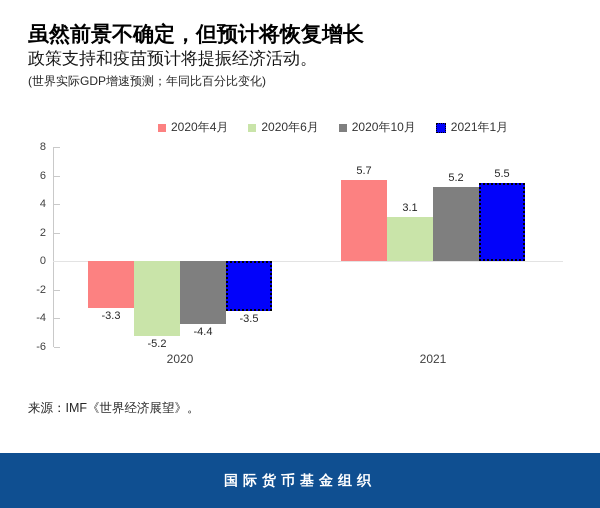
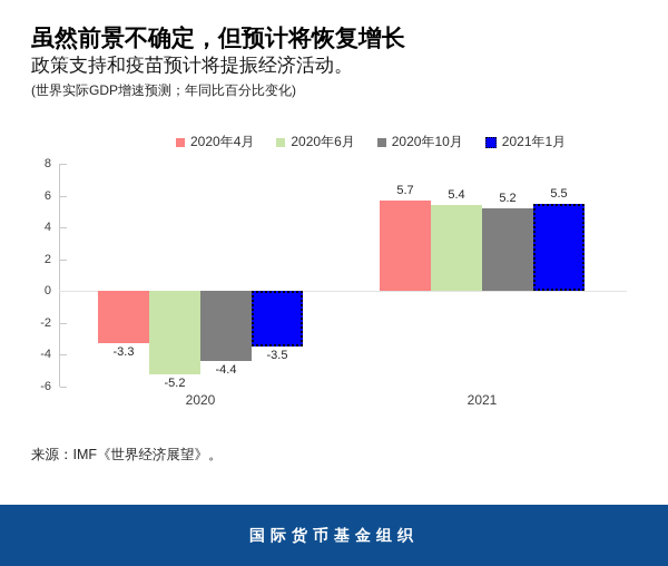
2020年6月/2021: 3.1 -> 5.4
